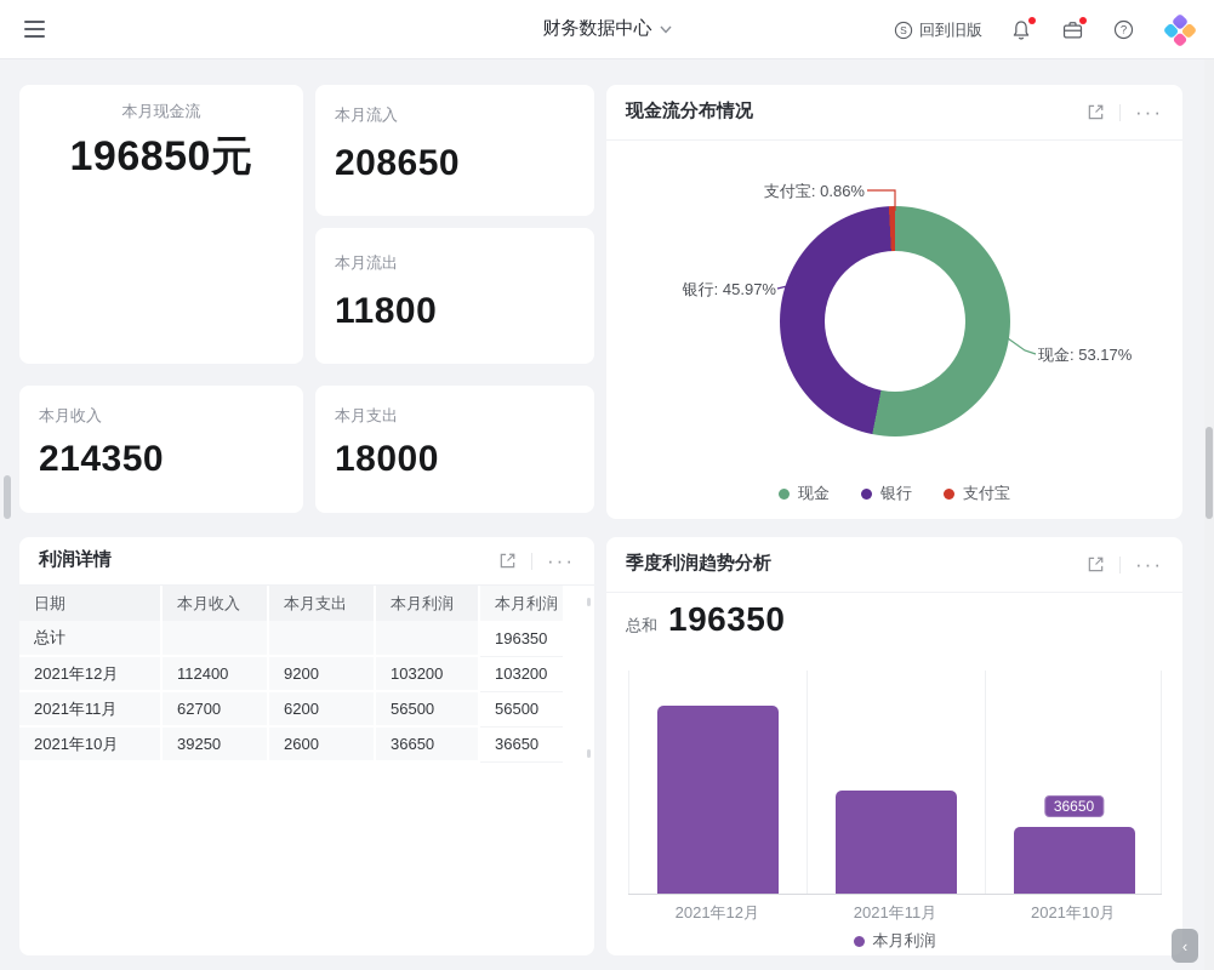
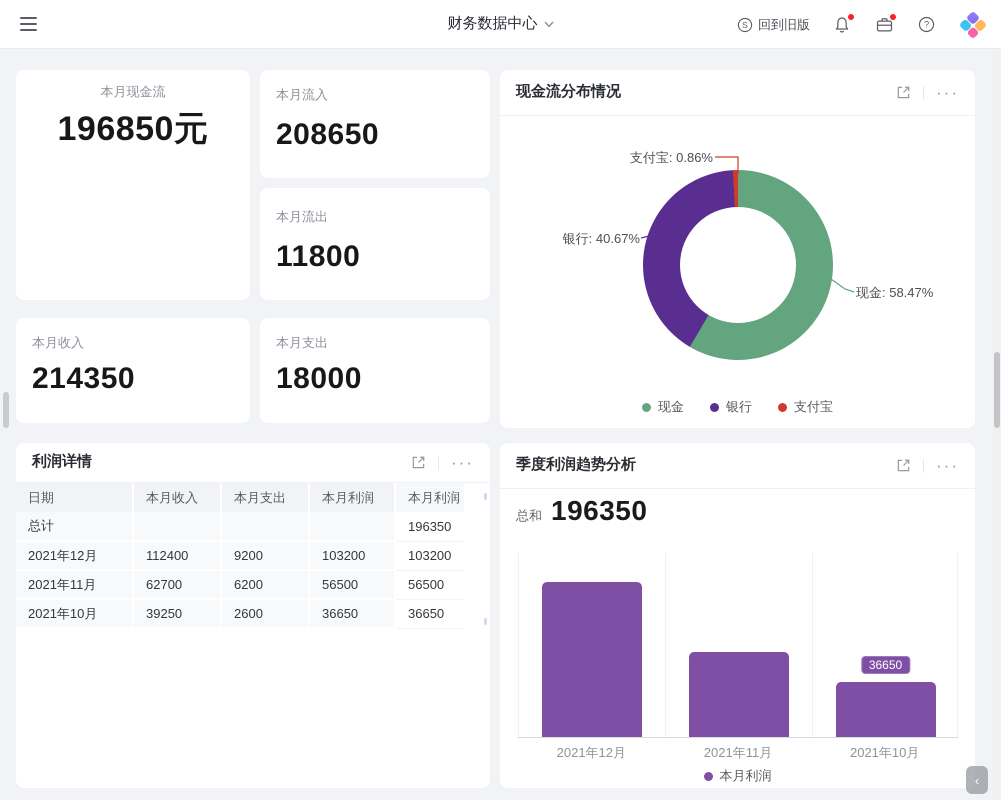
现金流分布情况/现金: 53.17% -> 58.47%
现金流分布情况/银行: 45.97% -> 40.67%
